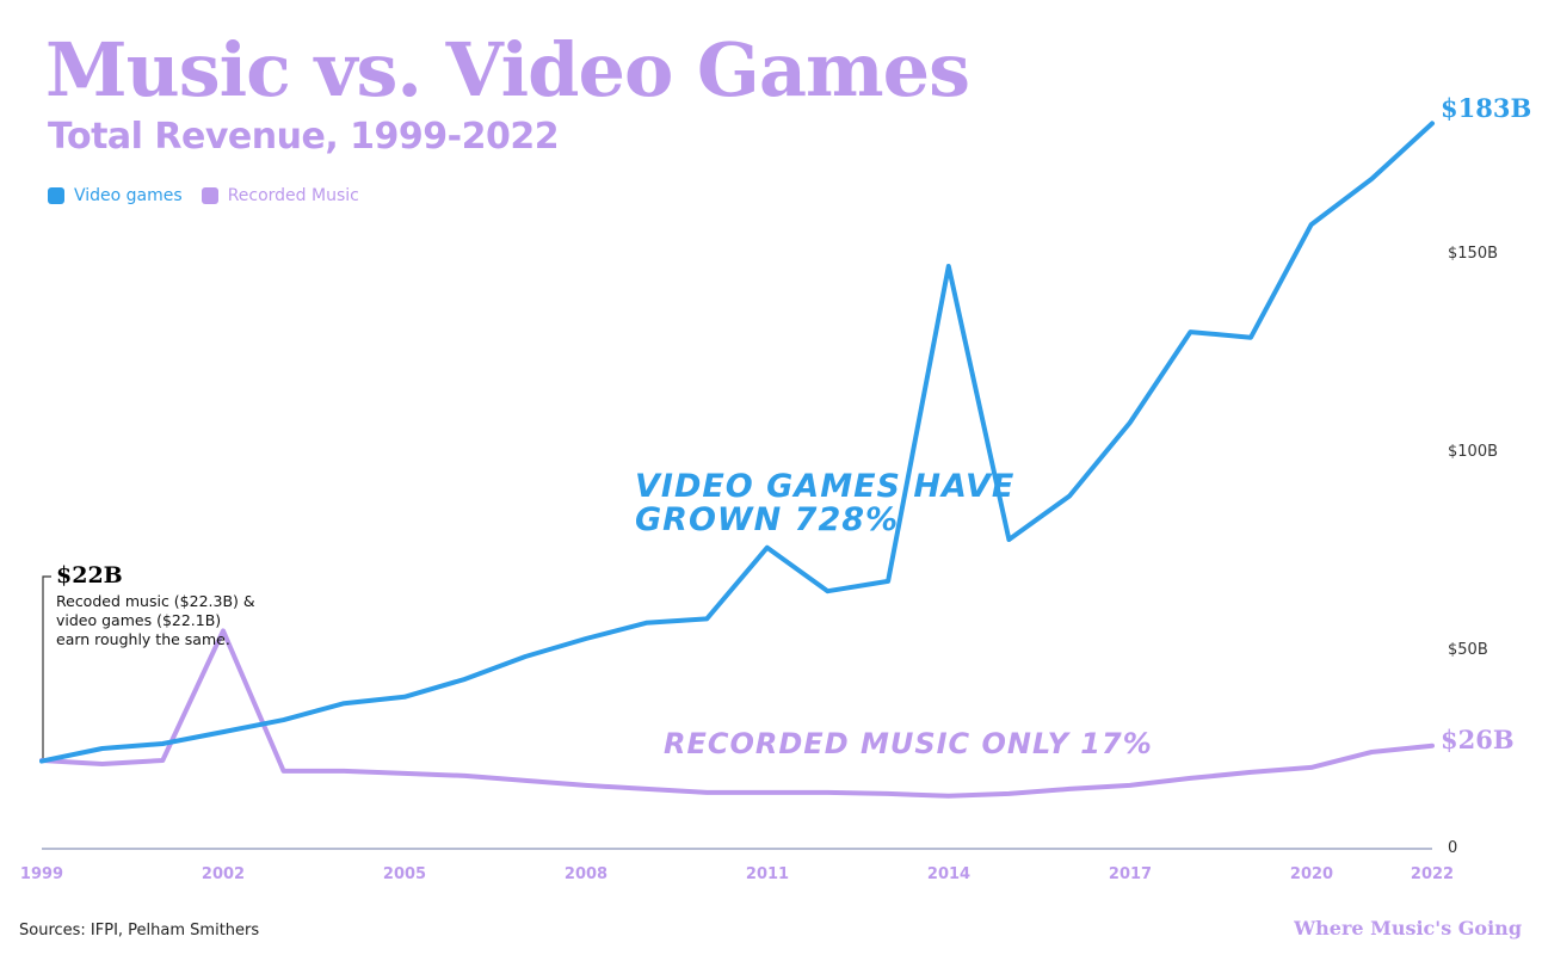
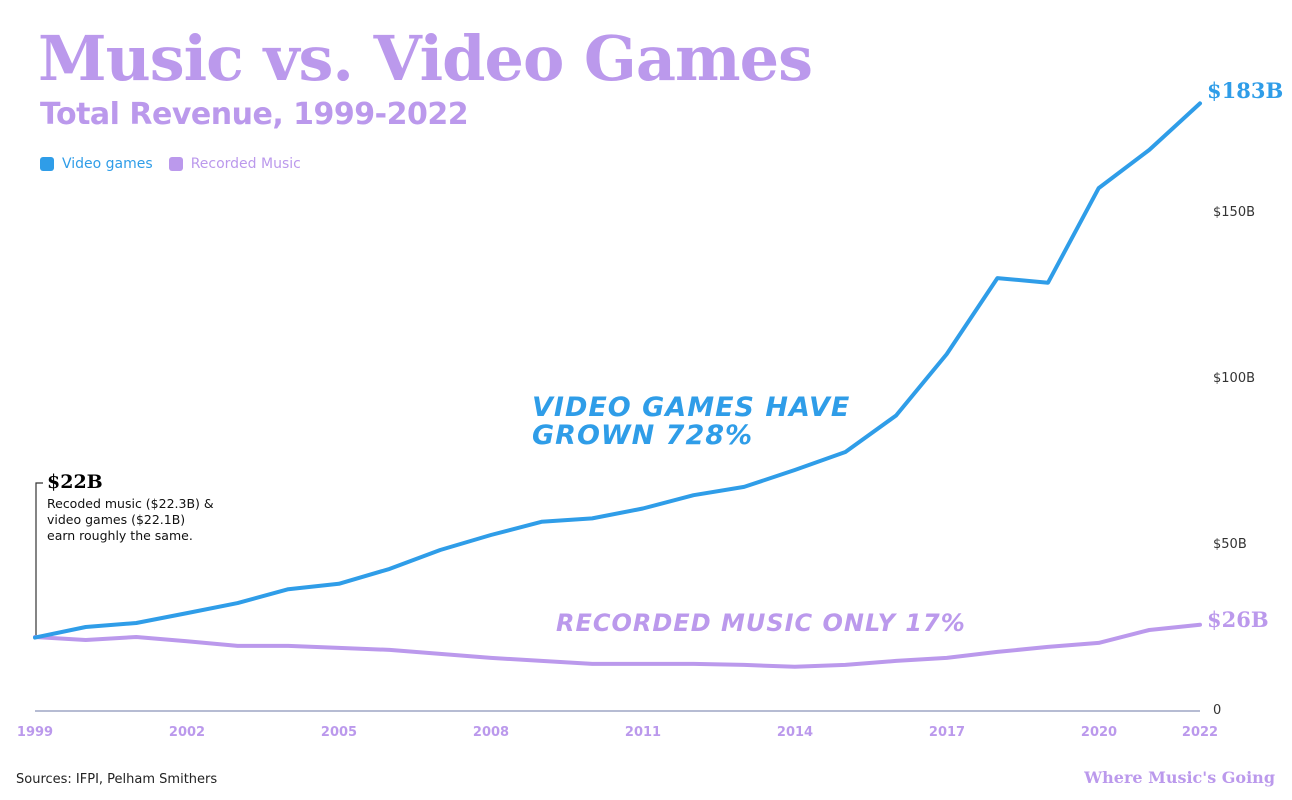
Recorded Music/2002: $55B -> $21B
Video games/2011: $76B -> $61B
Video games/2014: $147B -> $73B
